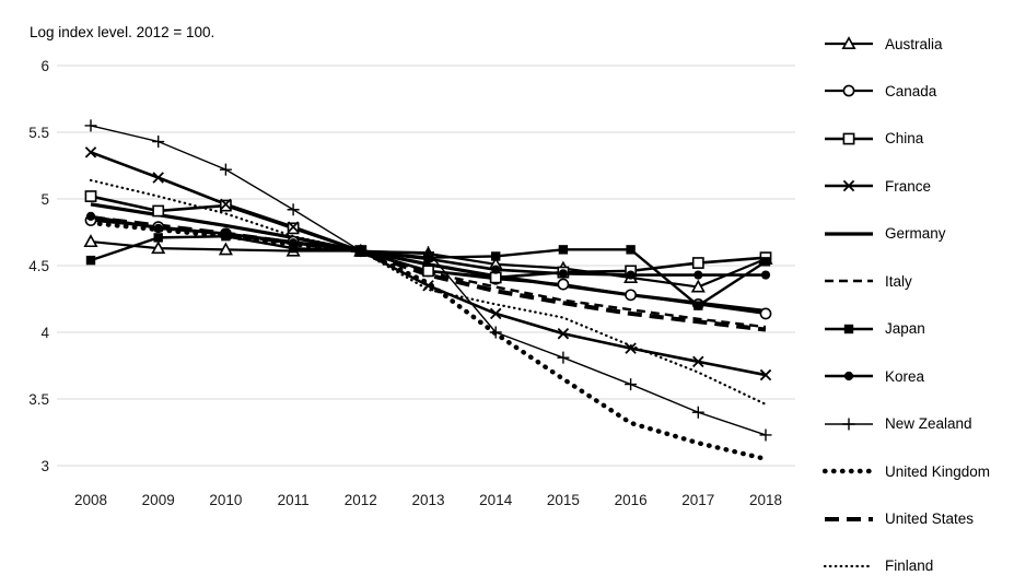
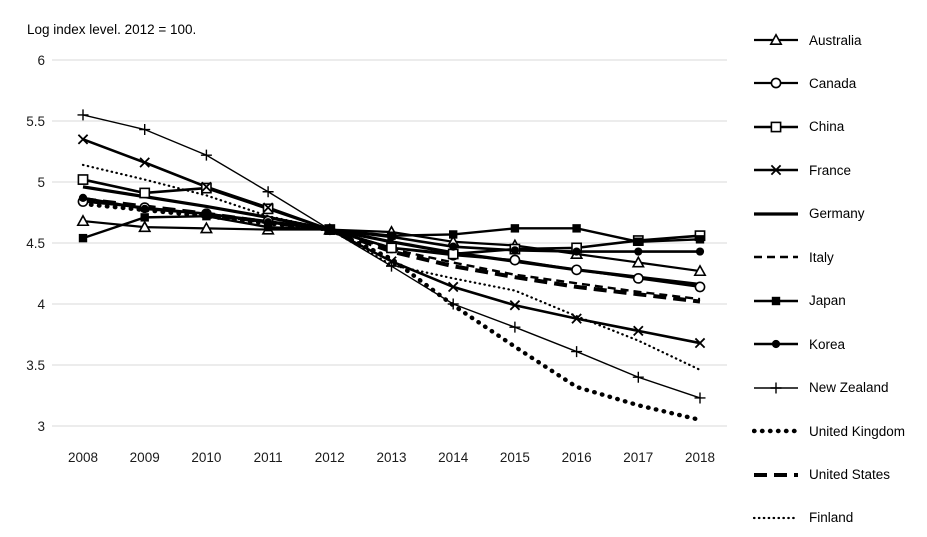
New Zealand/2013: 4.60 -> 4.31
Japan/2017: 4.20 -> 4.51
Australia/2018: 4.55 -> 4.27
